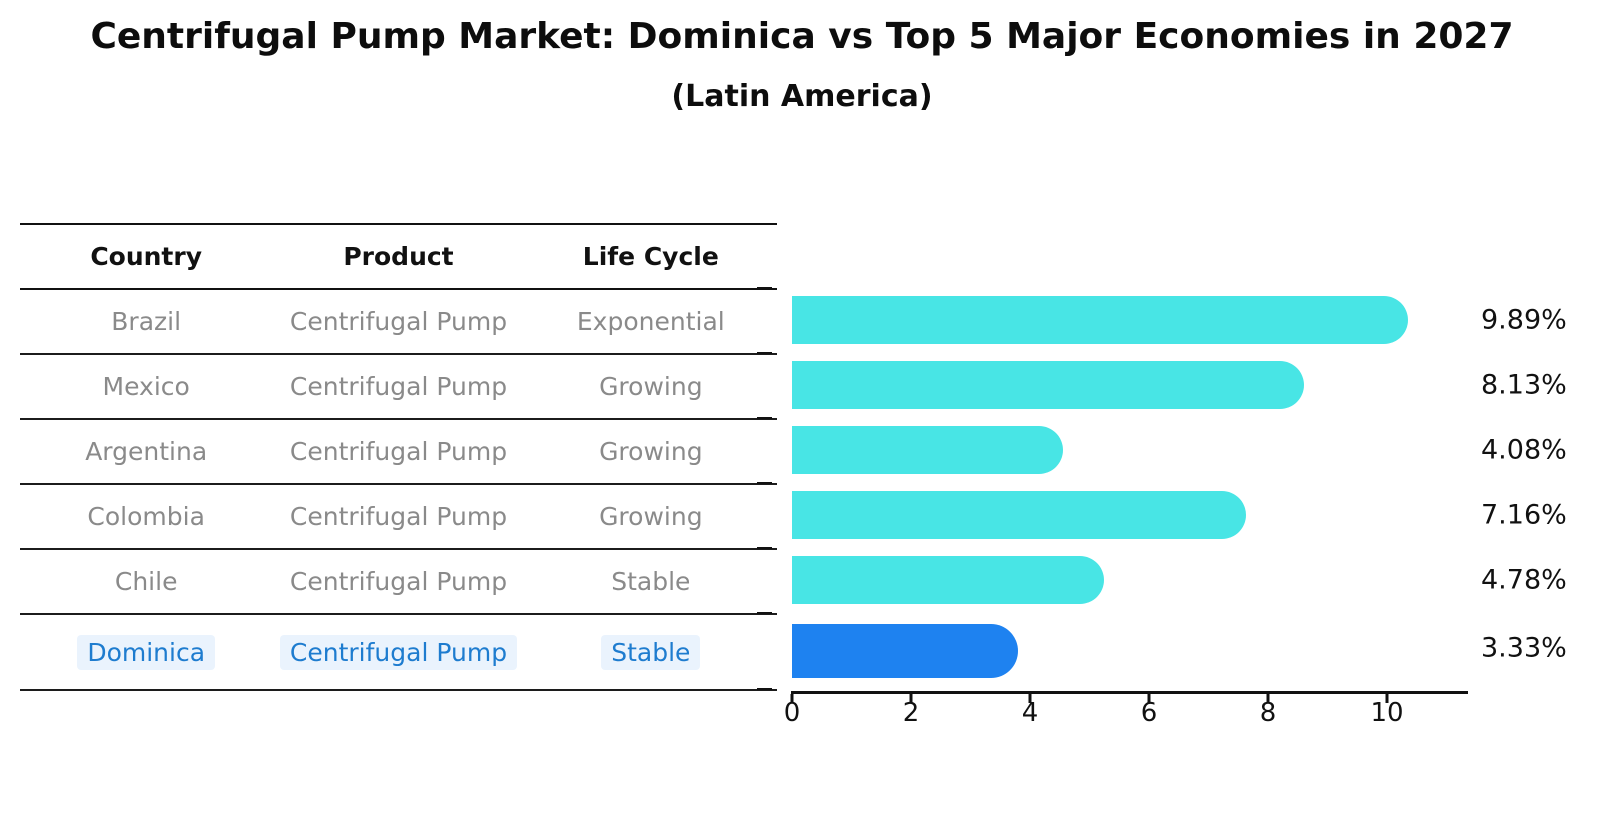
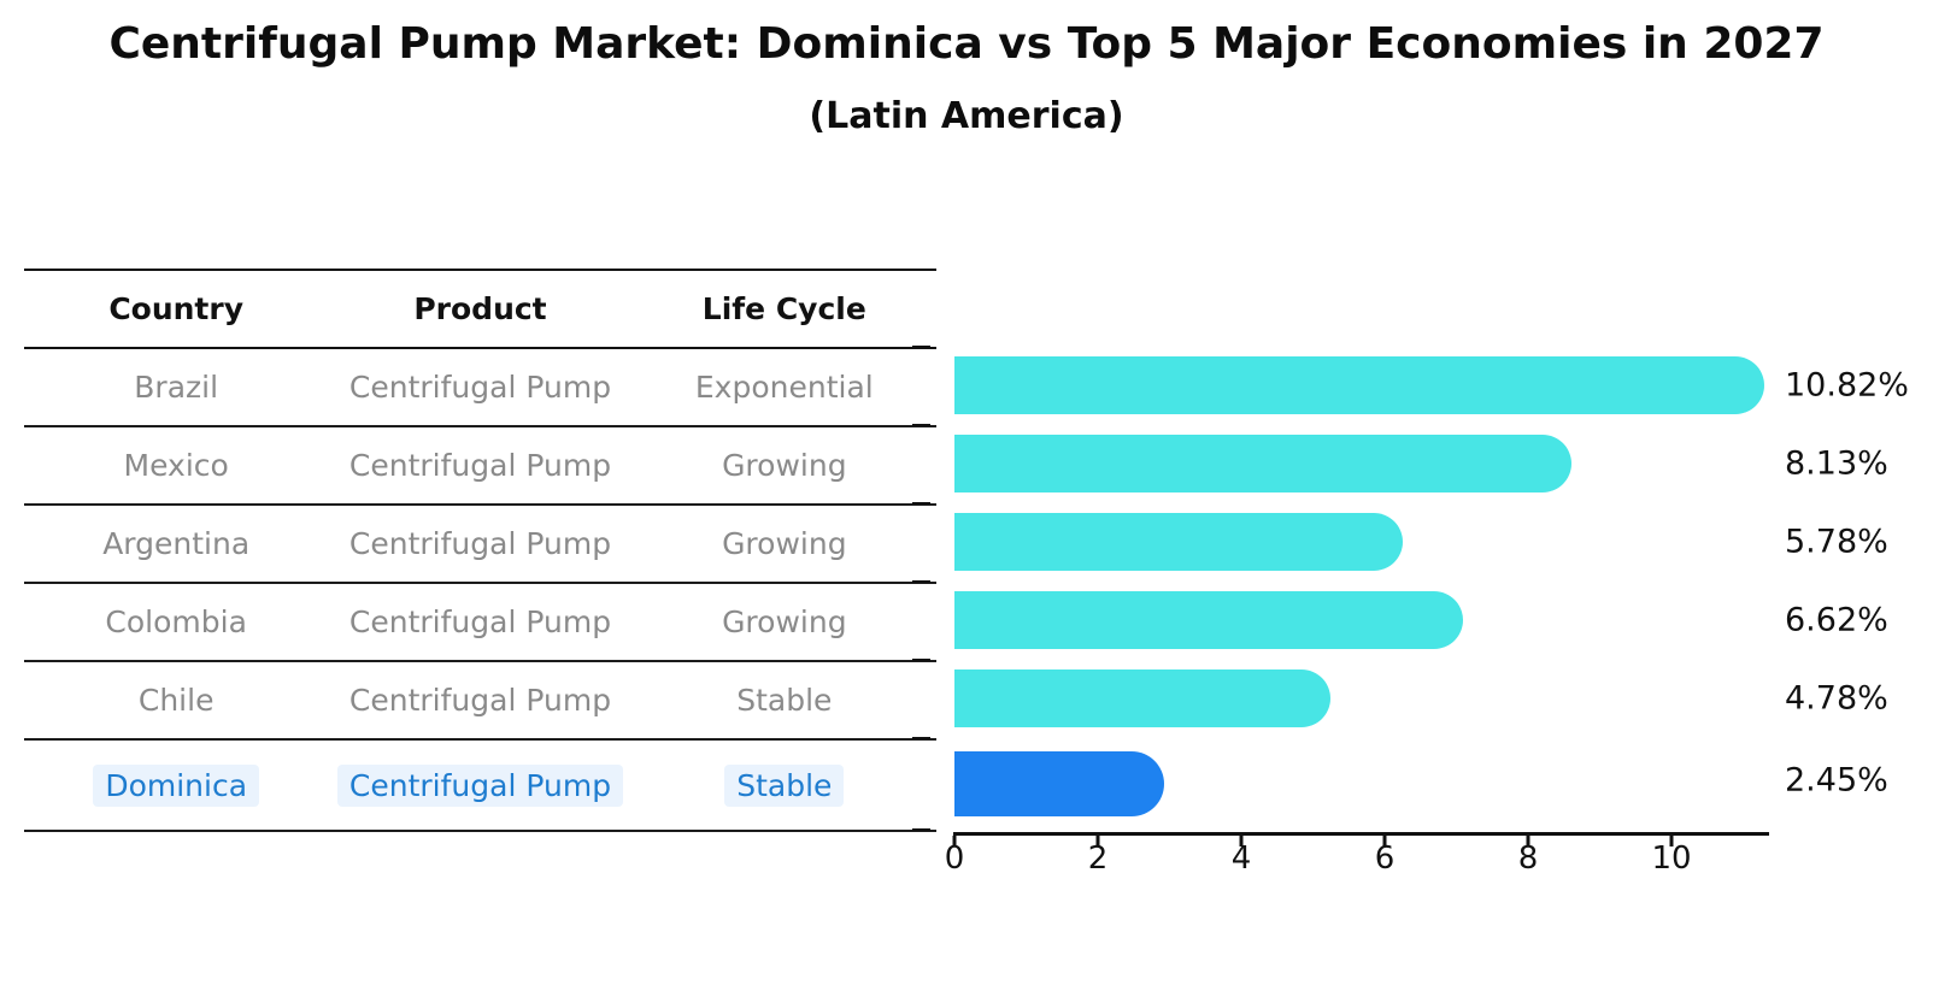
Brazil: 9.89% -> 10.82%
Argentina: 4.08% -> 5.78%
Colombia: 7.16% -> 6.62%
Dominica: 3.33% -> 2.45%
